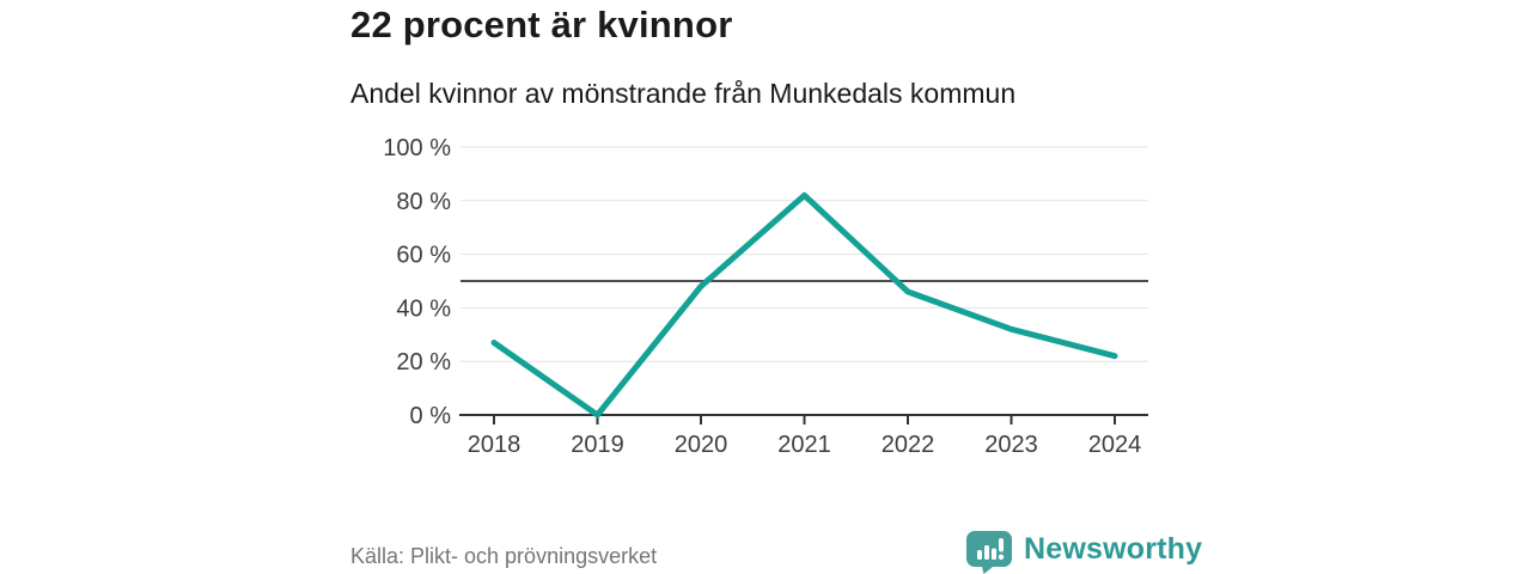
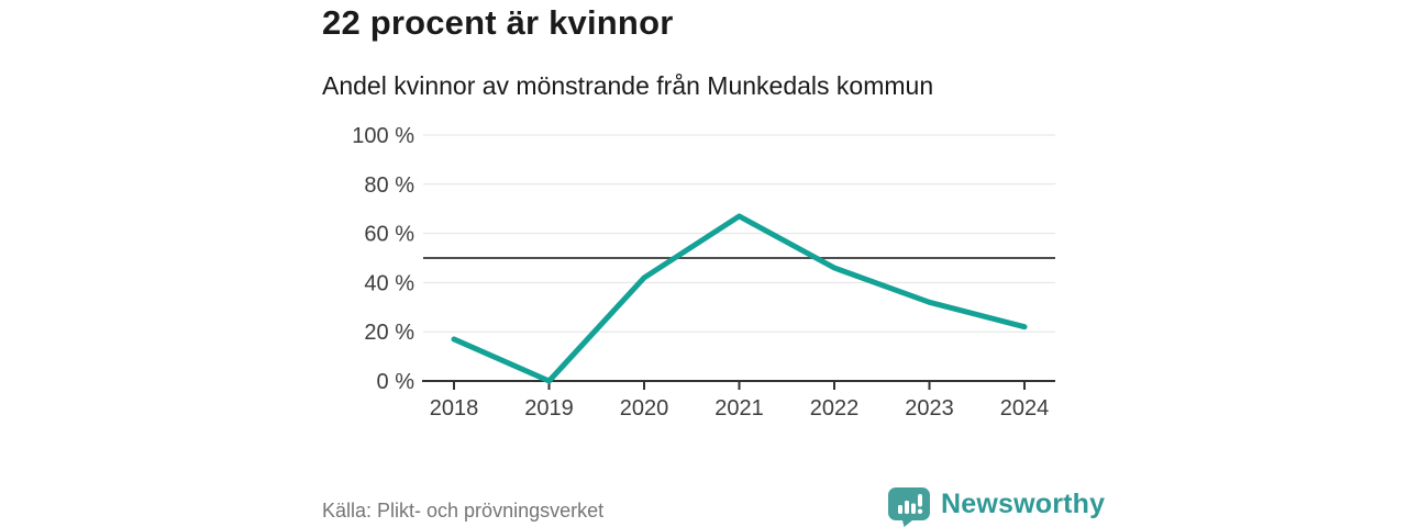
2018: 27% -> 17%
2020: 48% -> 42%
2021: 82% -> 67%
